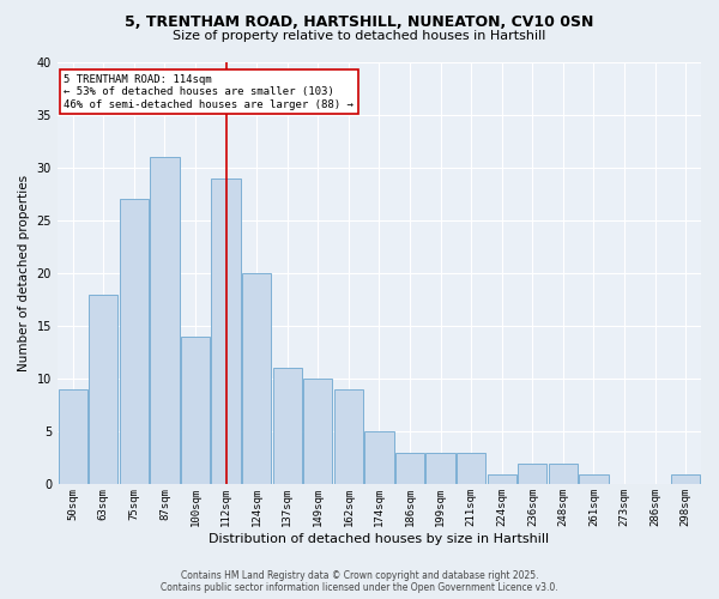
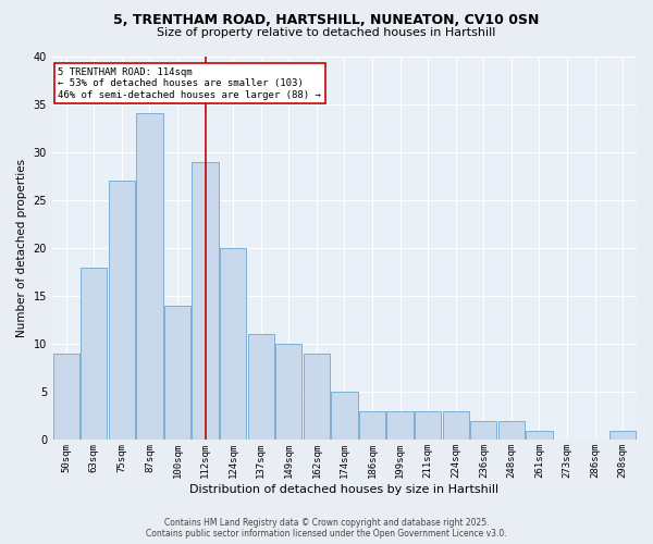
87sqm: 31 -> 34
224sqm: 1 -> 3
